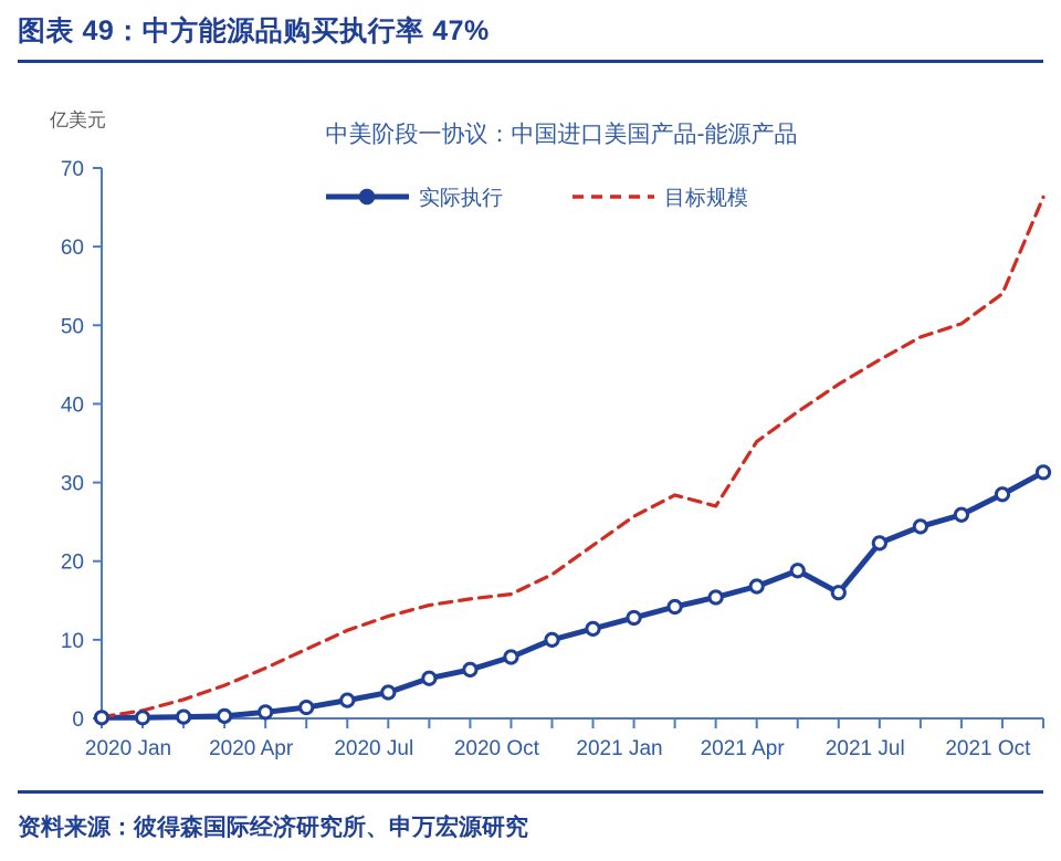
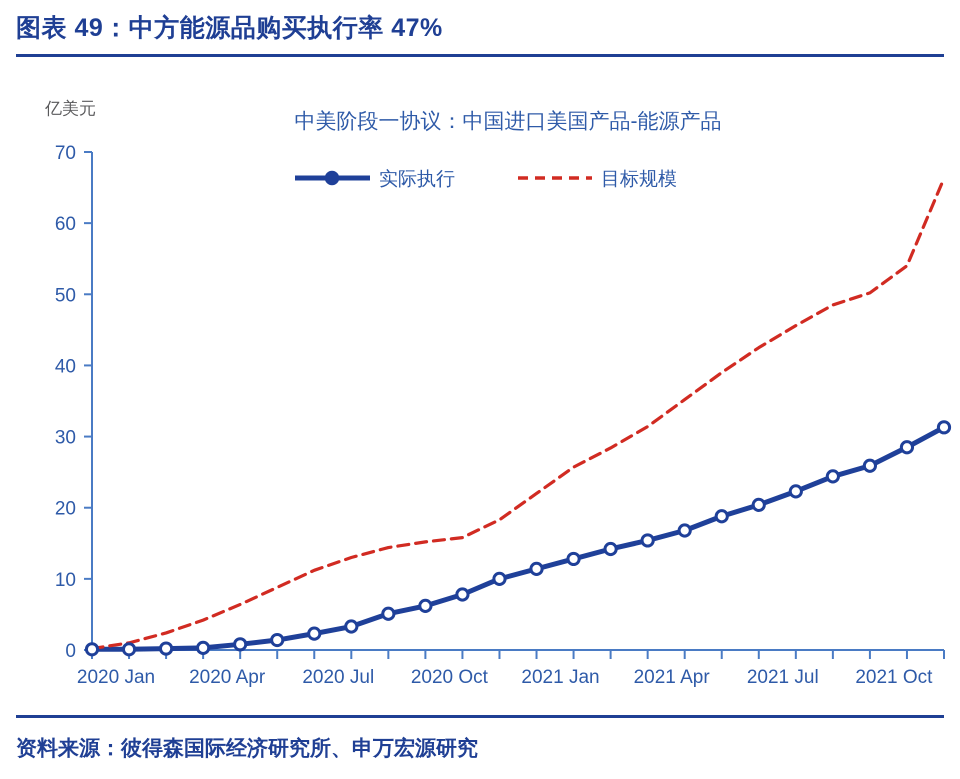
目标规模/2021 Apr: 27 -> 31
实际执行/2021 Jul: 16 -> 20
